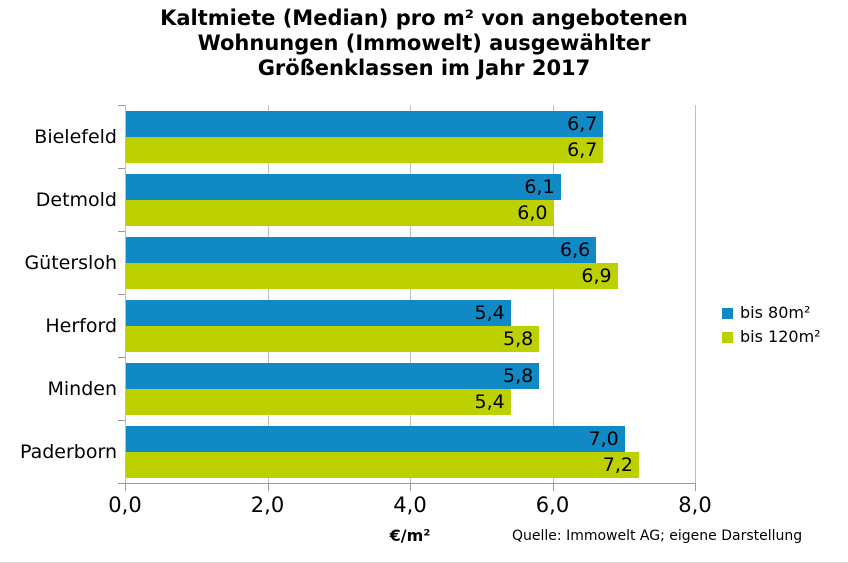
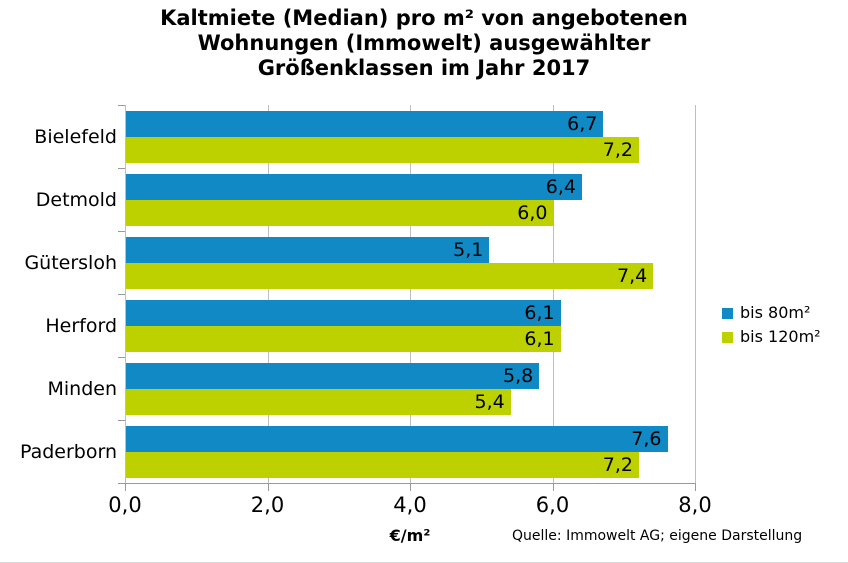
bis 120m²/Bielefeld: 6,7 -> 7,2
bis 80m²/Detmold: 6,1 -> 6,4
bis 80m²/Gütersloh: 6,6 -> 5,1
bis 120m²/Gütersloh: 6,9 -> 7,4
bis 80m²/Herford: 5,4 -> 6,1
bis 120m²/Herford: 5,8 -> 6,1
bis 80m²/Paderborn: 7,0 -> 7,6
